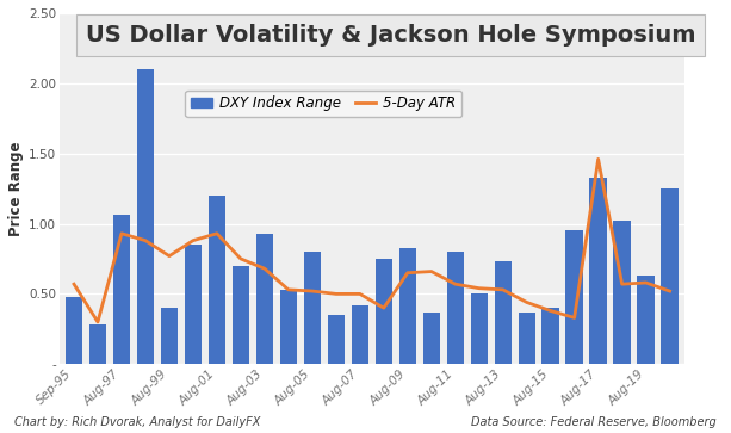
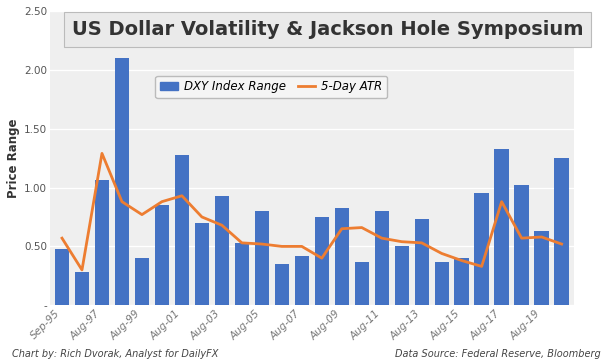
5-Day ATR/Aug-97: 0.93 -> 1.29
DXY Index Range/Aug-01: 1.20 -> 1.28
5-Day ATR/Aug-17: 1.46 -> 0.88
